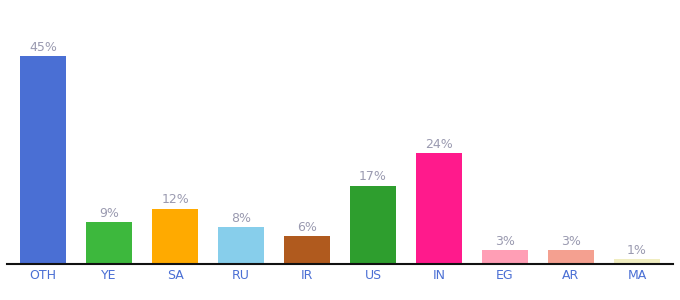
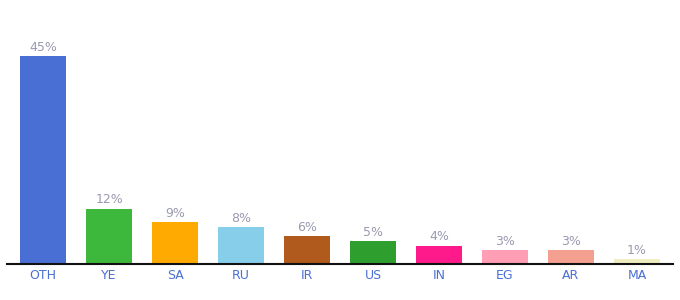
YE: 9% -> 12%
SA: 12% -> 9%
US: 17% -> 5%
IN: 24% -> 4%
